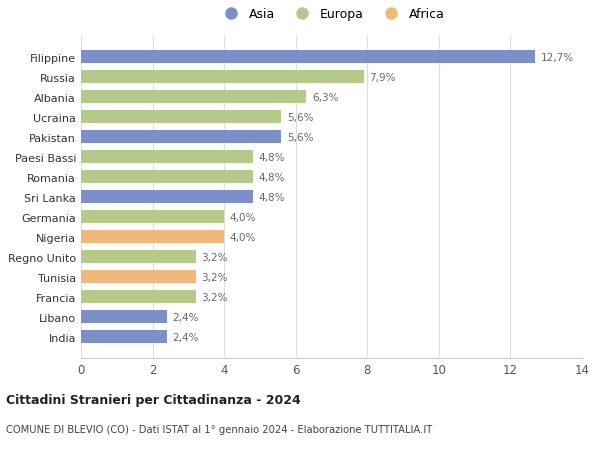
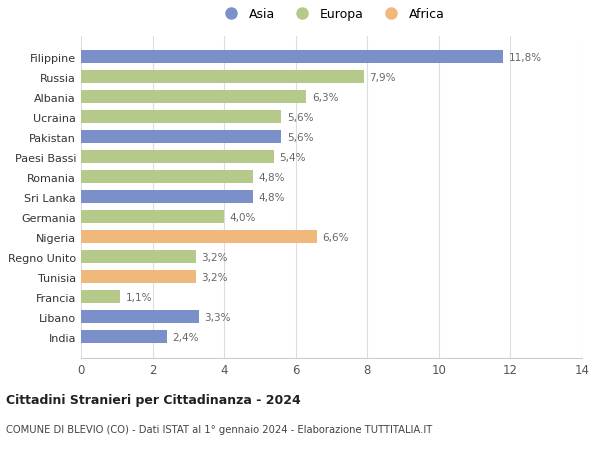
Filippine: 12,7% -> 11,8%
Paesi Bassi: 4,8% -> 5,4%
Nigeria: 4,0% -> 6,6%
Francia: 3,2% -> 1,1%
Libano: 2,4% -> 3,3%
